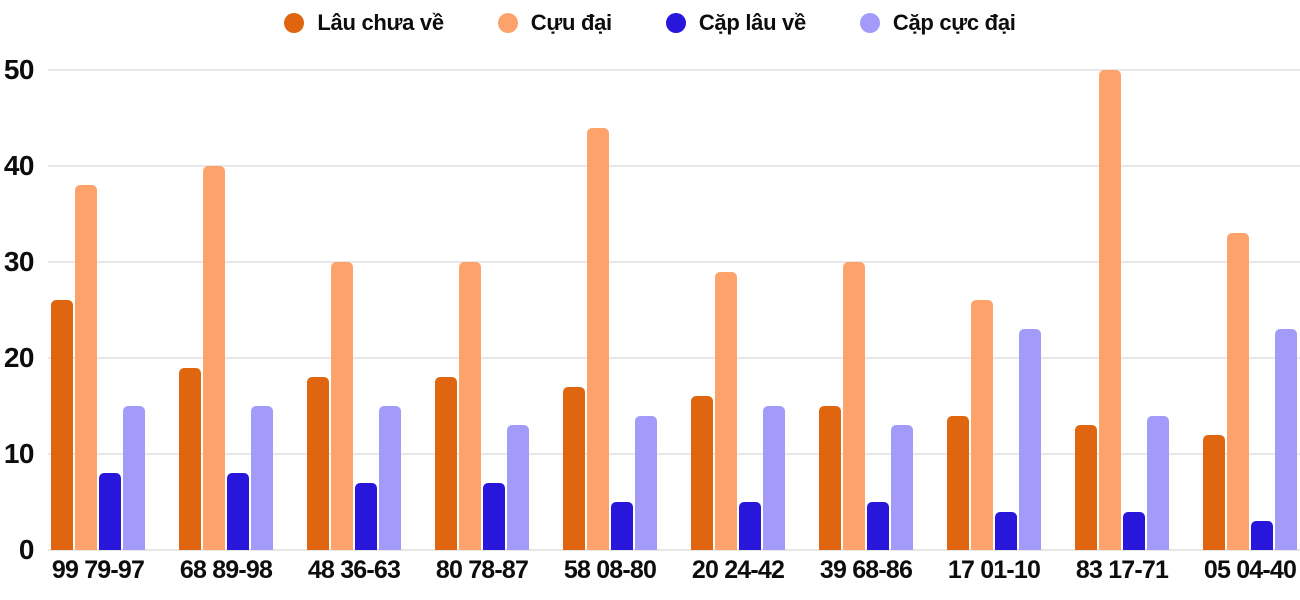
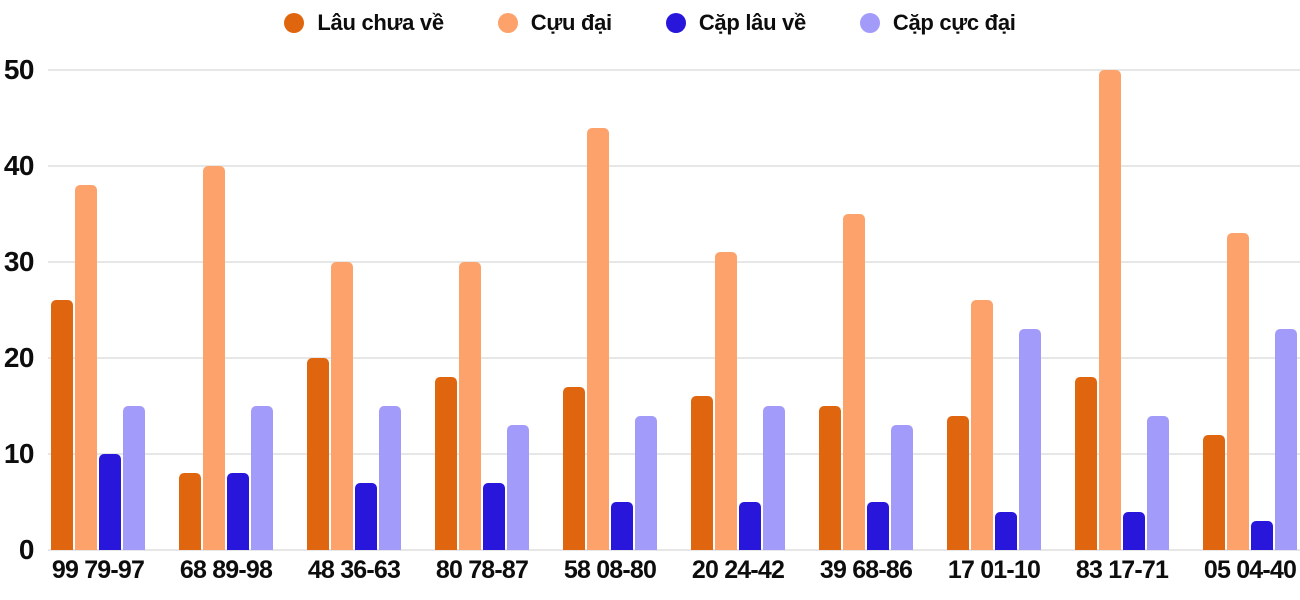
Cặp lâu về/99 79-97: 8 -> 10
Lâu chưa về/68 89-98: 19 -> 8
Lâu chưa về/48 36-63: 18 -> 20
Cựu đại/20 24-42: 29 -> 31
Cựu đại/39 68-86: 30 -> 35
Lâu chưa về/83 17-71: 13 -> 18
